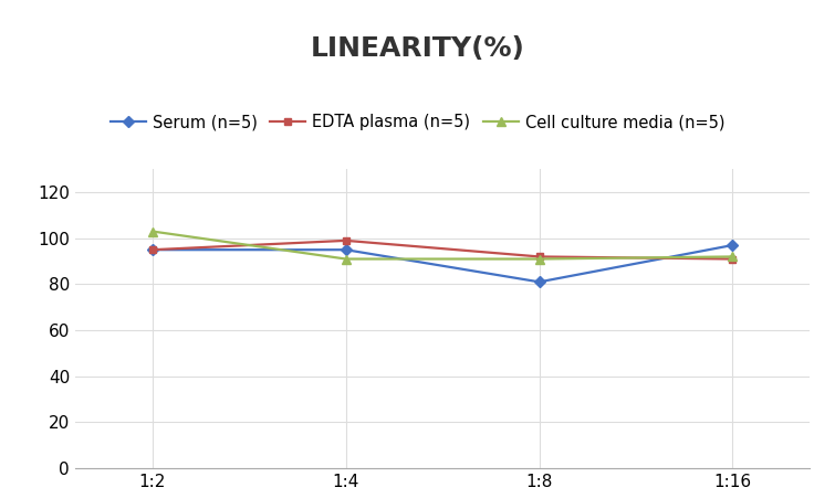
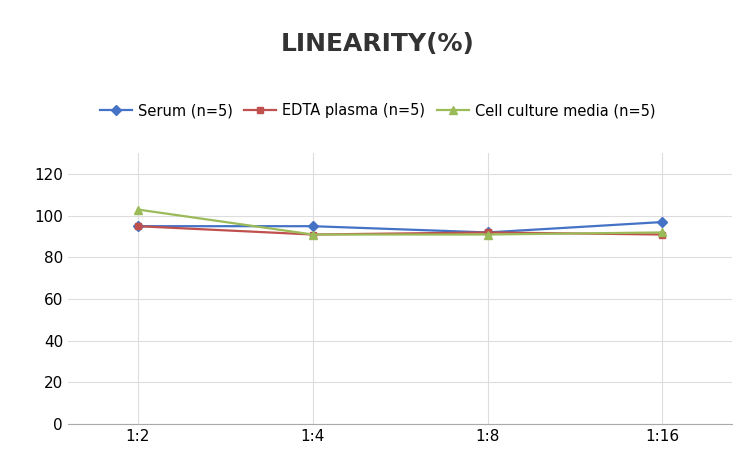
EDTA plasma (n=5)/1:4: 99 -> 91
Serum (n=5)/1:8: 81 -> 92
